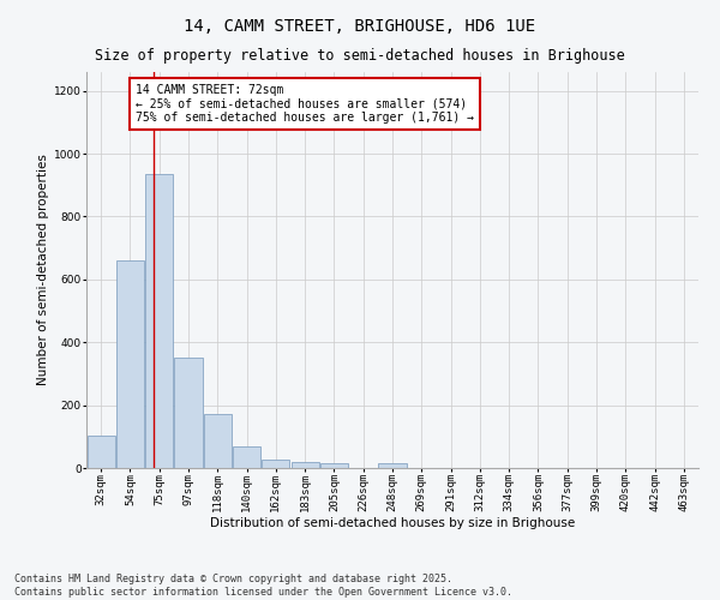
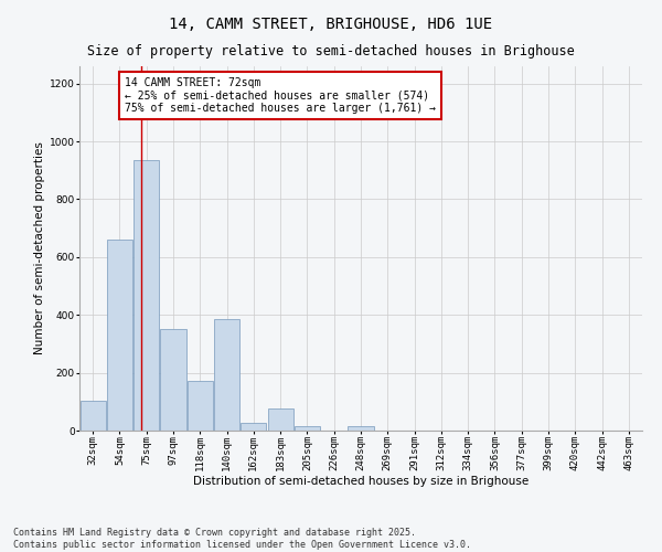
140sqm: 70 -> 385
183sqm: 20 -> 75
